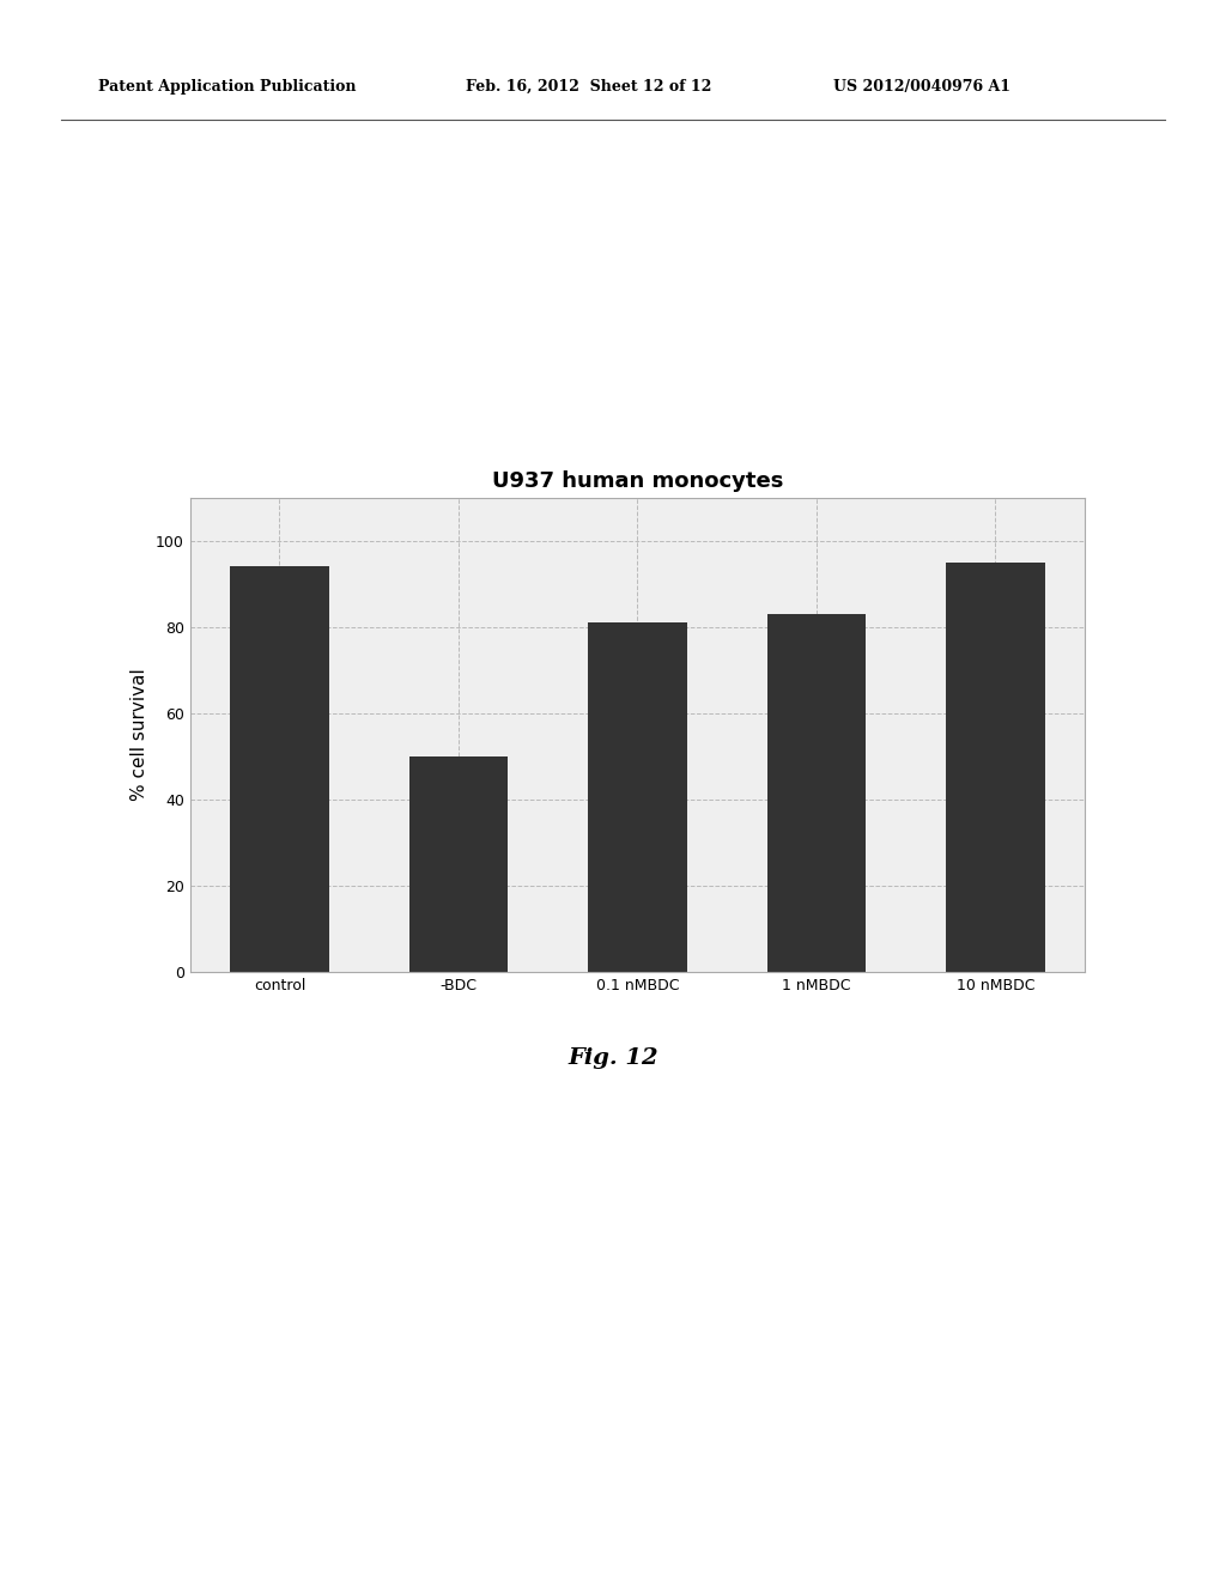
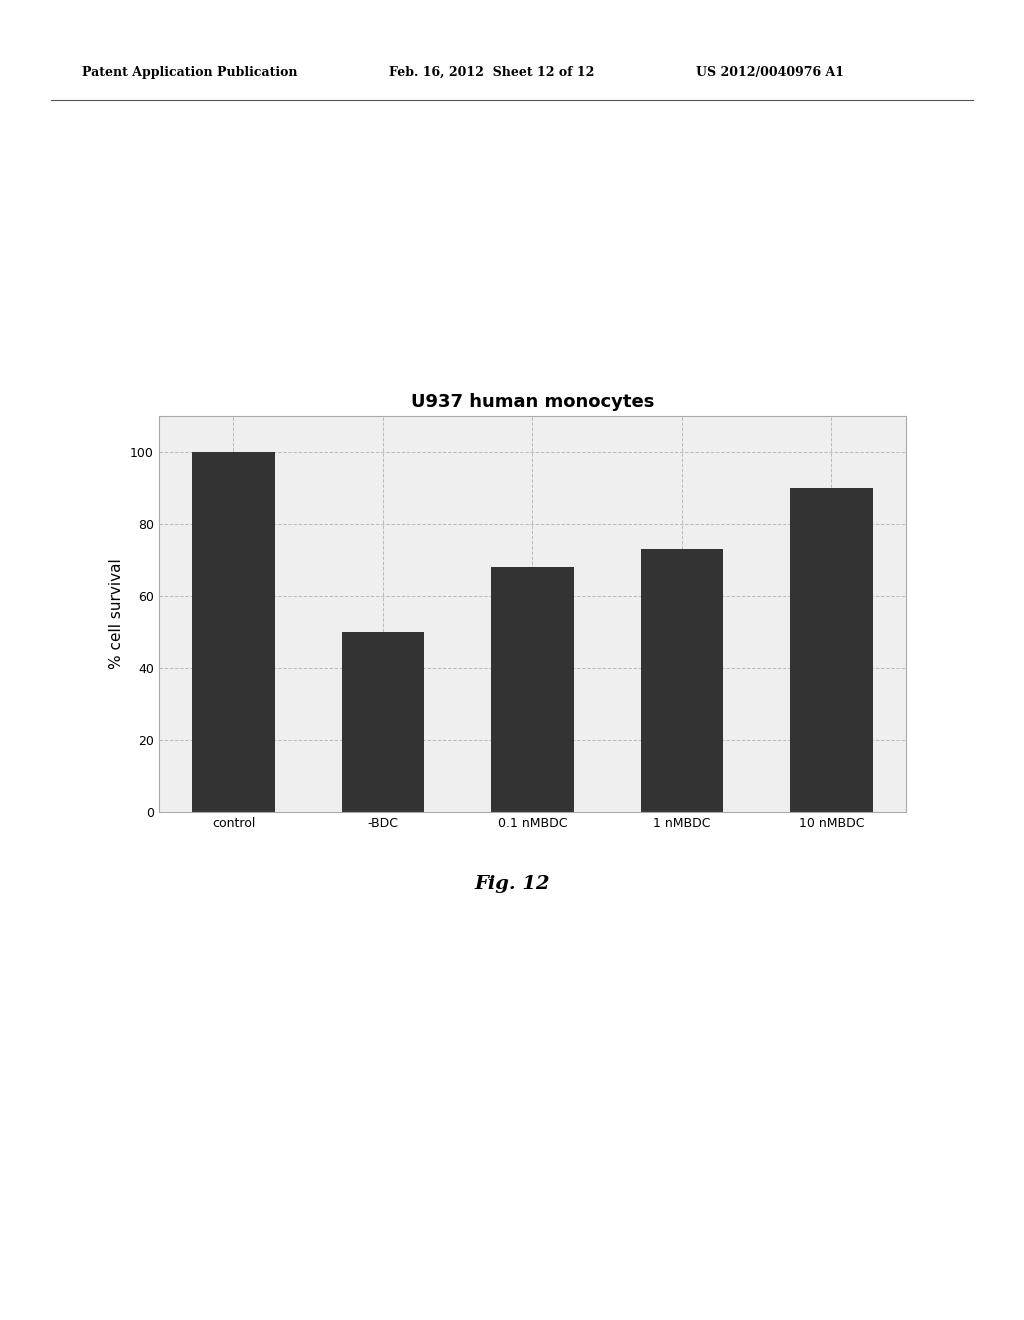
control: 94 -> 100
0.1 nMBDC: 81 -> 68
1 nMBDC: 83 -> 73
10 nMBDC: 95 -> 90
